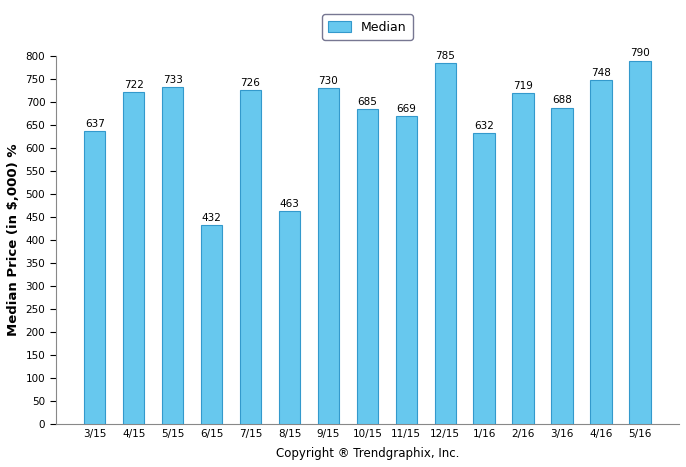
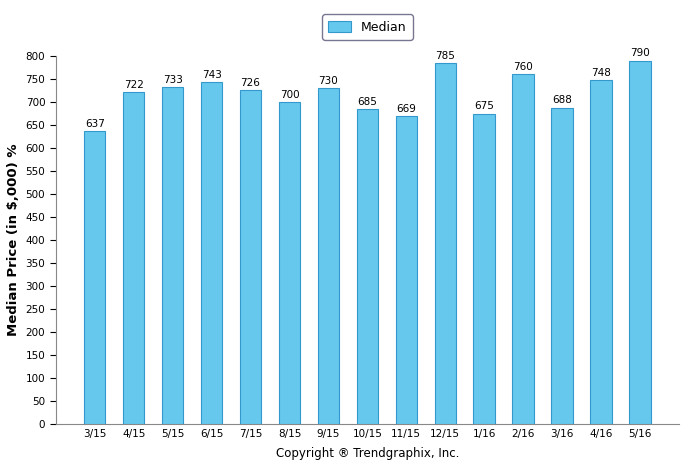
6/15: 432 -> 743
8/15: 463 -> 700
1/16: 632 -> 675
2/16: 719 -> 760
